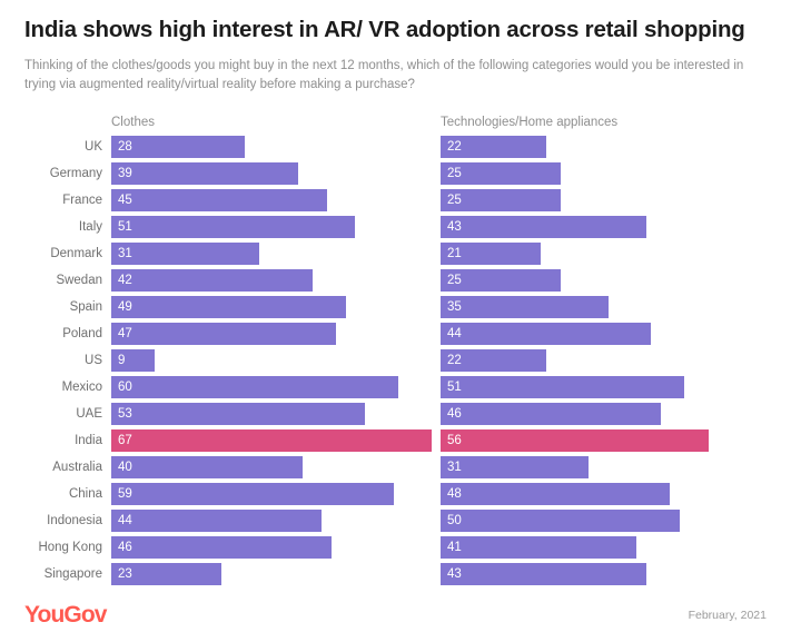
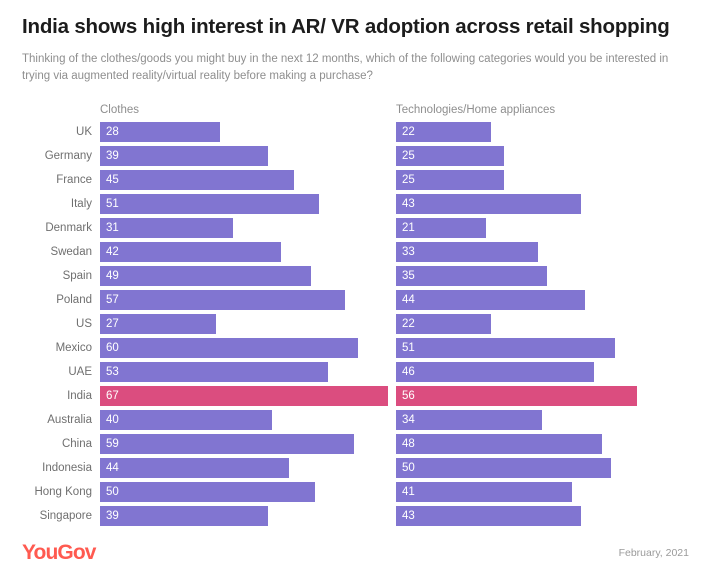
Technologies/Home appliances/Swedan: 25 -> 33
Clothes/Poland: 47 -> 57
Clothes/US: 9 -> 27
Technologies/Home appliances/Australia: 31 -> 34
Clothes/Hong Kong: 46 -> 50
Clothes/Singapore: 23 -> 39
